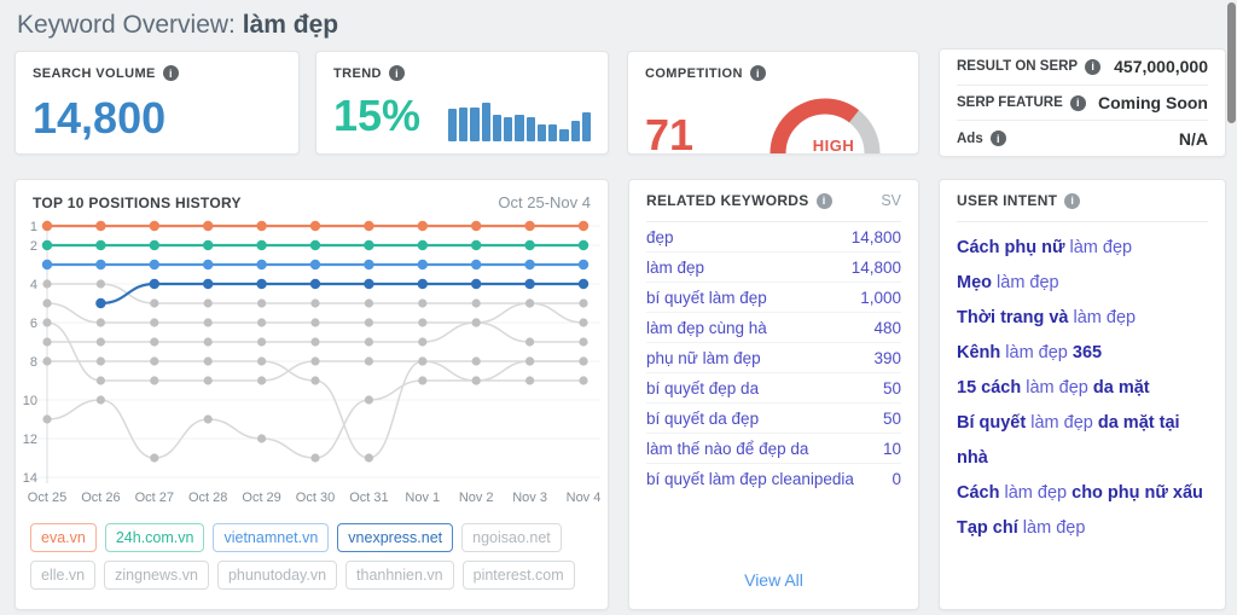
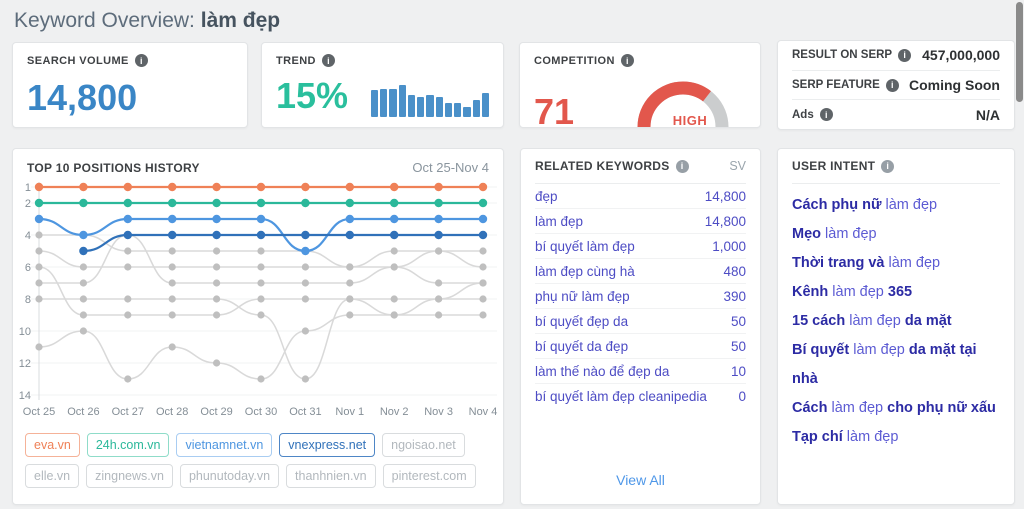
vietnamnet.vn/Oct 26: 3 -> 4
phunutoday.vn/Oct 27: 7 -> 4
vietnamnet.vn/Oct 31: 3 -> 5
ngoisao.net/Nov 1: 5 -> 6
thanhnien.vn/Nov 4: 8 -> 7
